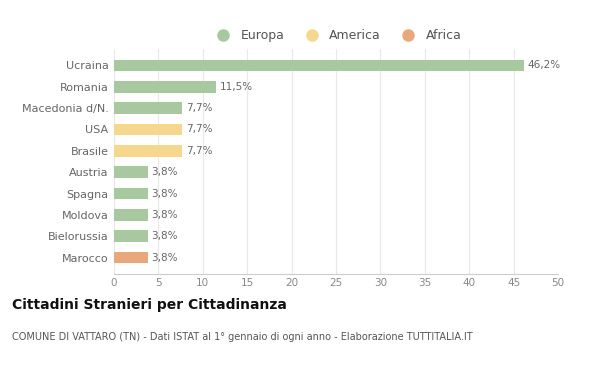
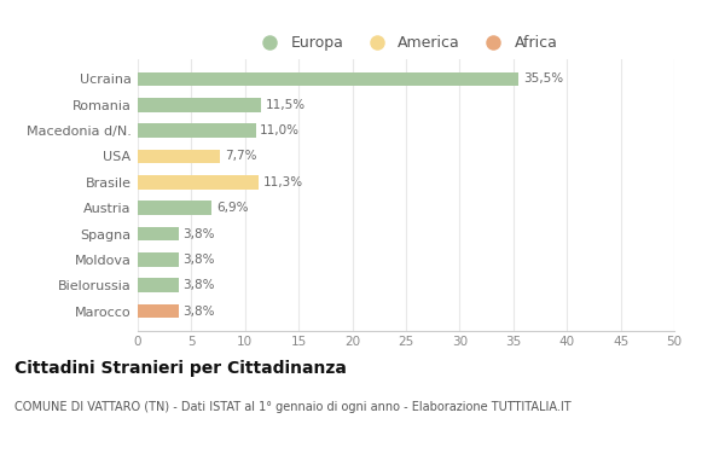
Ucraina: 46,2% -> 35,5%
Macedonia d/N.: 7,7% -> 11,0%
Brasile: 7,7% -> 11,3%
Austria: 3,8% -> 6,9%
